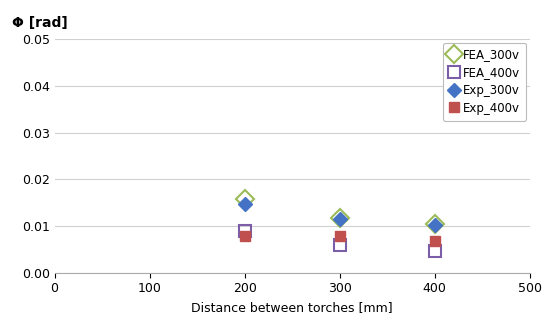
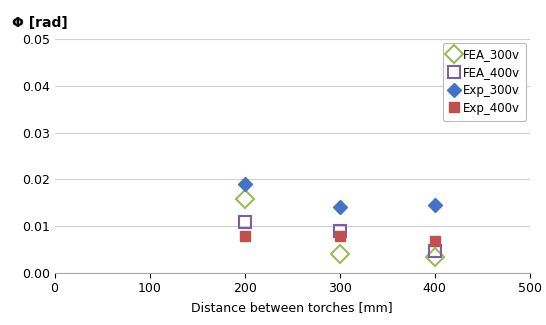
Exp_300v/200: 0.0148 -> 0.0190
FEA_400v/200: 0.0090 -> 0.0110
Exp_300v/300: 0.0115 -> 0.0140
FEA_300v/300: 0.0118 -> 0.0040
FEA_400v/300: 0.0060 -> 0.0090
Exp_300v/400: 0.0103 -> 0.0145
FEA_300v/400: 0.0105 -> 0.0035
